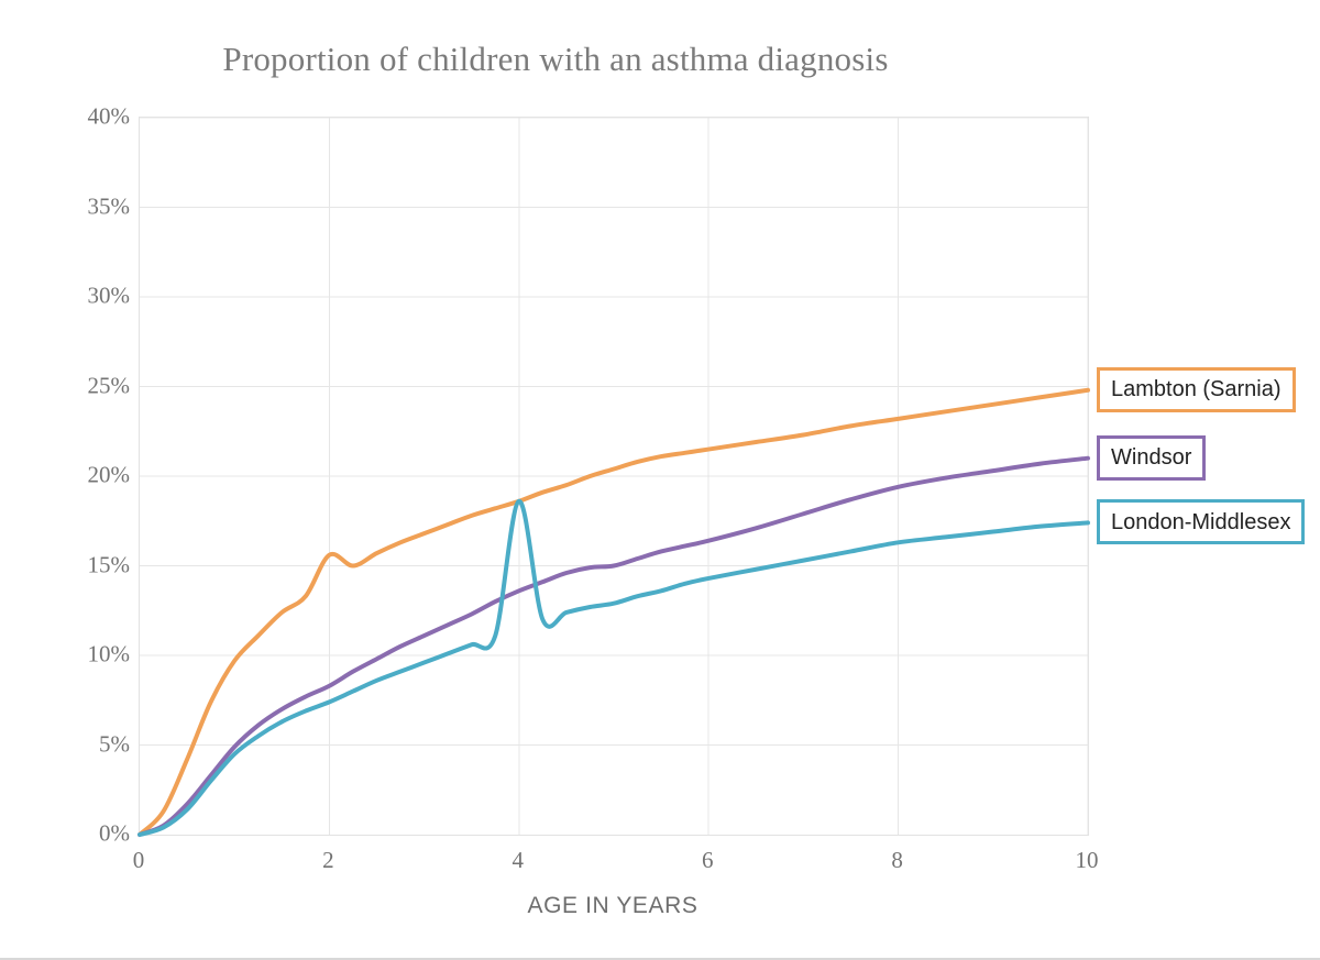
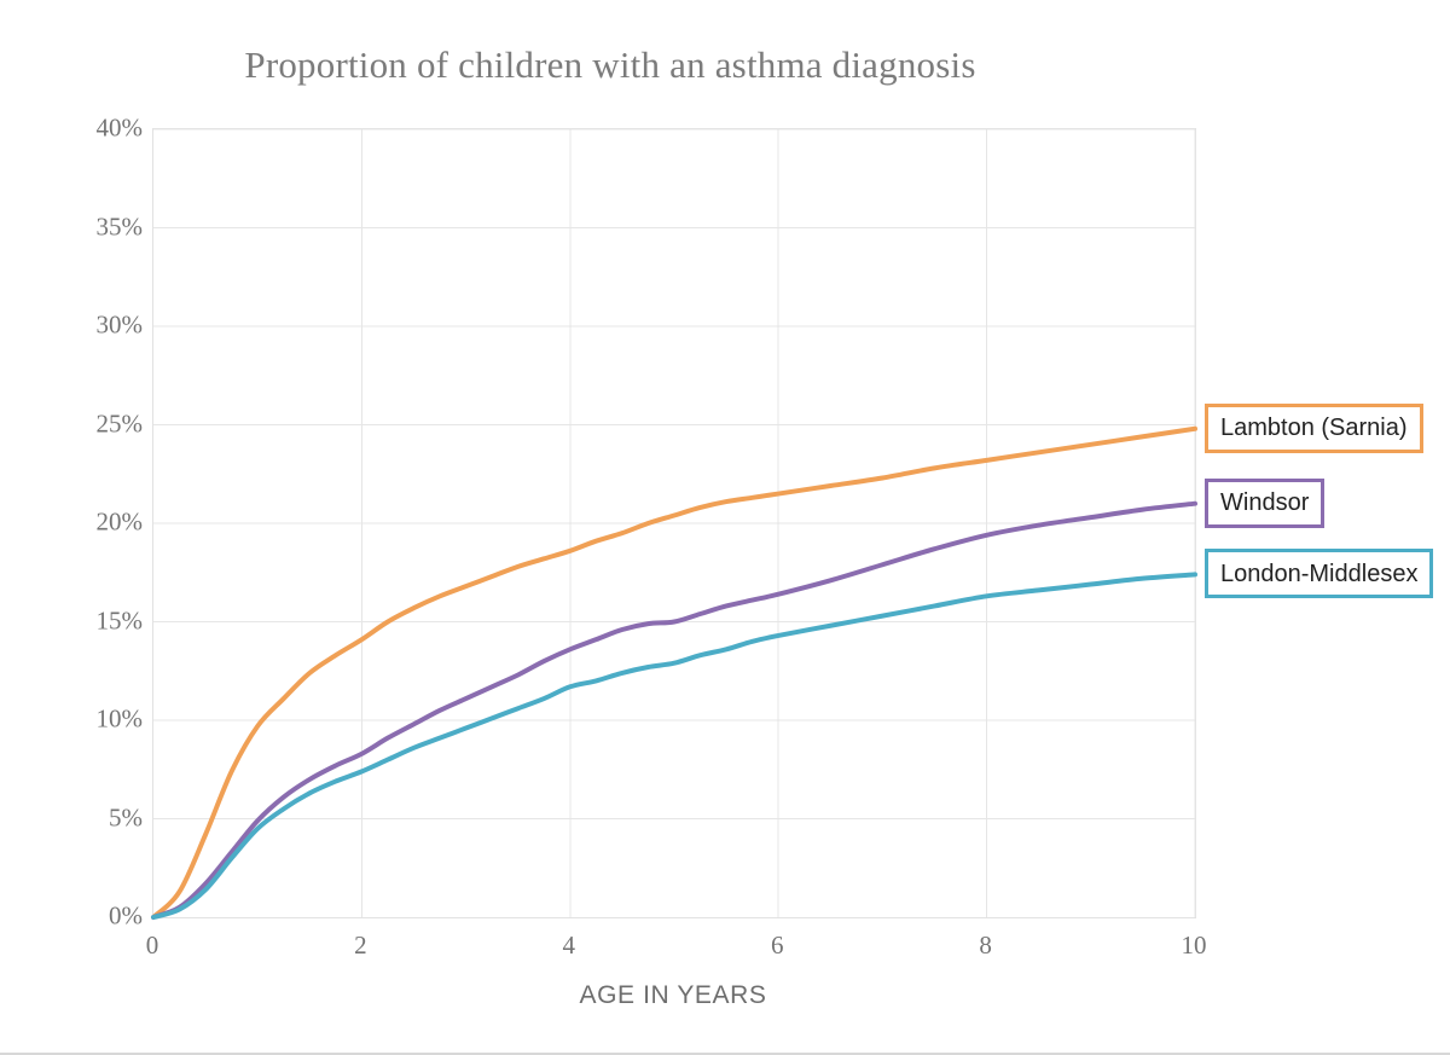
Lambton (Sarnia)/2: 15.6% -> 14.1%
London-Middlesex/4: 18.6% -> 11.7%
